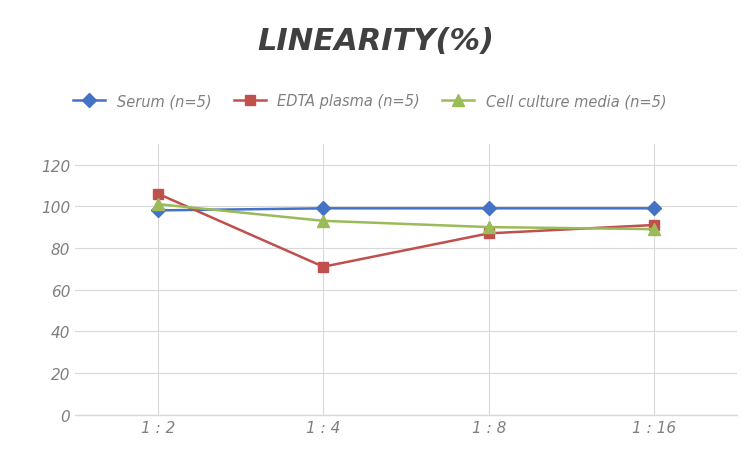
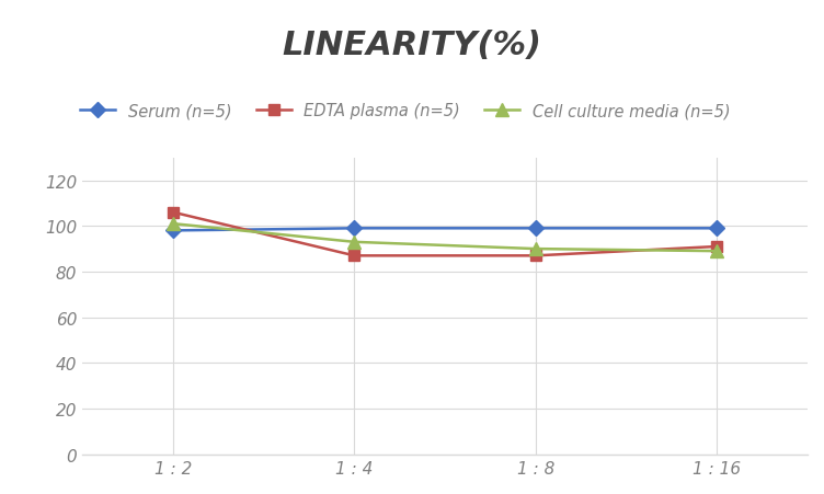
EDTA plasma (n=5)/1 : 4: 71 -> 87
